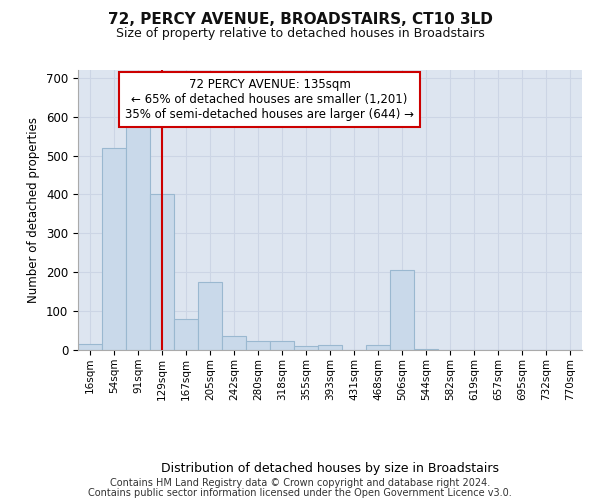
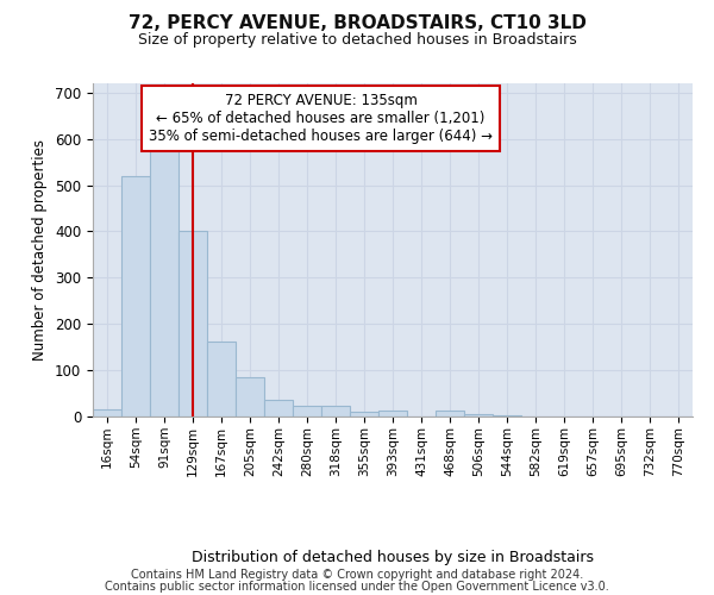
167sqm: 80 -> 163
205sqm: 175 -> 85
506sqm: 205 -> 5
